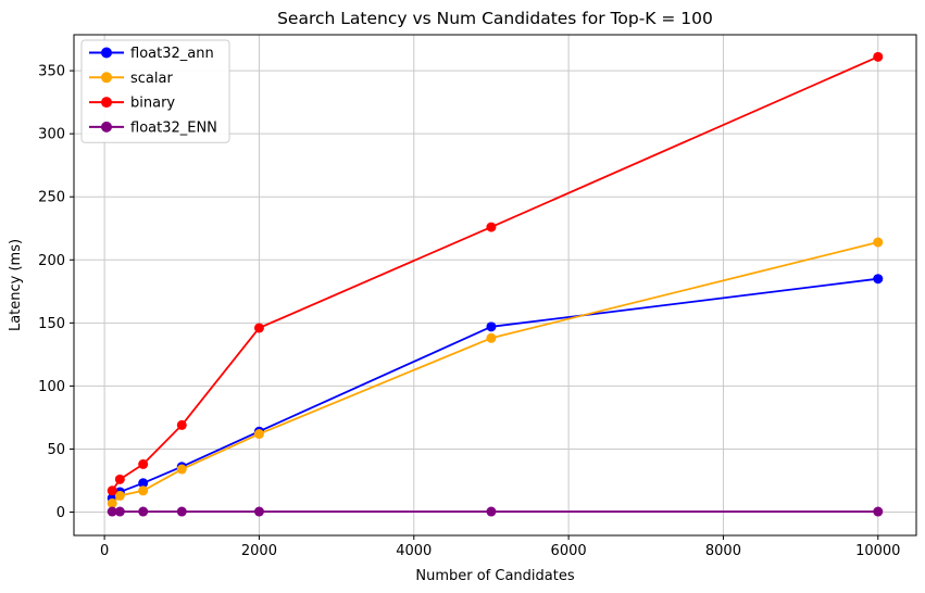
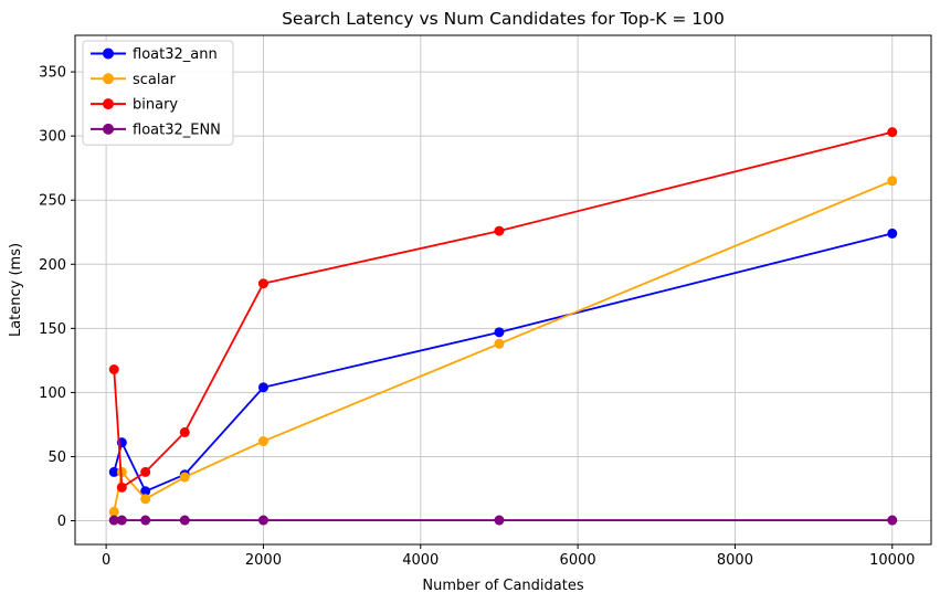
float32_ann/100: 11 -> 38
binary/100: 17 -> 118
float32_ann/200: 16 -> 61
scalar/200: 13 -> 38
float32_ann/2000: 64 -> 104
binary/2000: 146 -> 185
float32_ann/10000: 185 -> 224
scalar/10000: 214 -> 265
binary/10000: 361 -> 303
